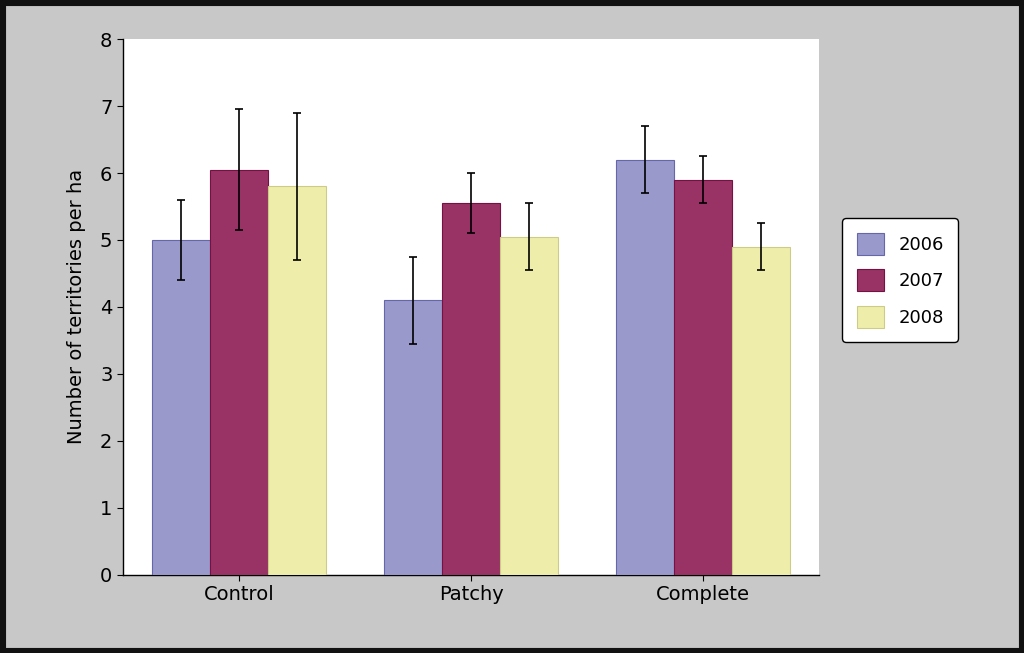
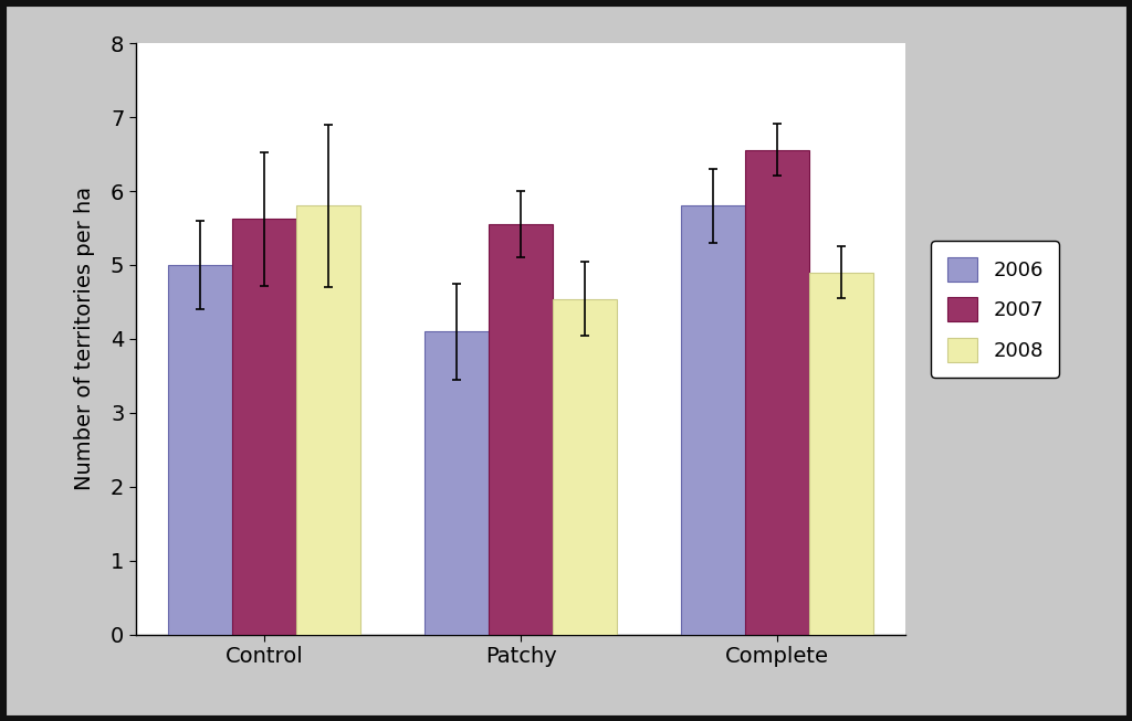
2007/Control: 6.05 -> 5.62
2008/Patchy: 5.05 -> 4.54
2006/Complete: 6.2 -> 5.8
2007/Complete: 5.90 -> 6.56
